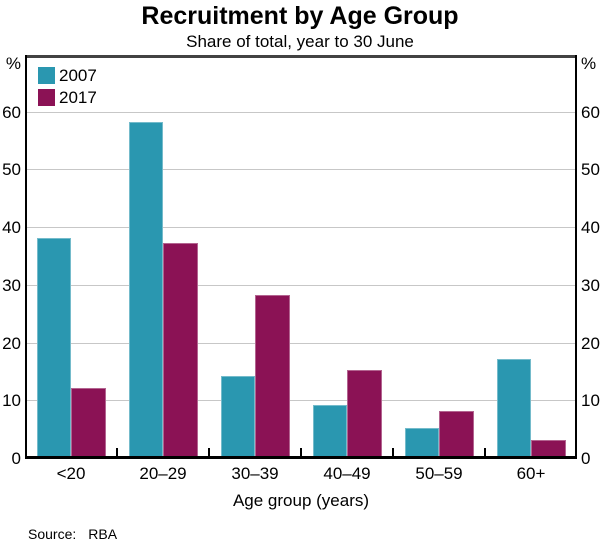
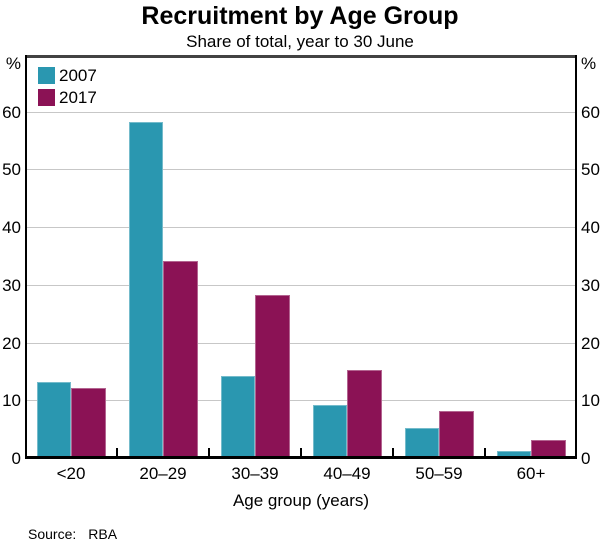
2007/<20: 38 -> 13
2017/20–29: 37 -> 34
2007/60+: 17 -> 1
